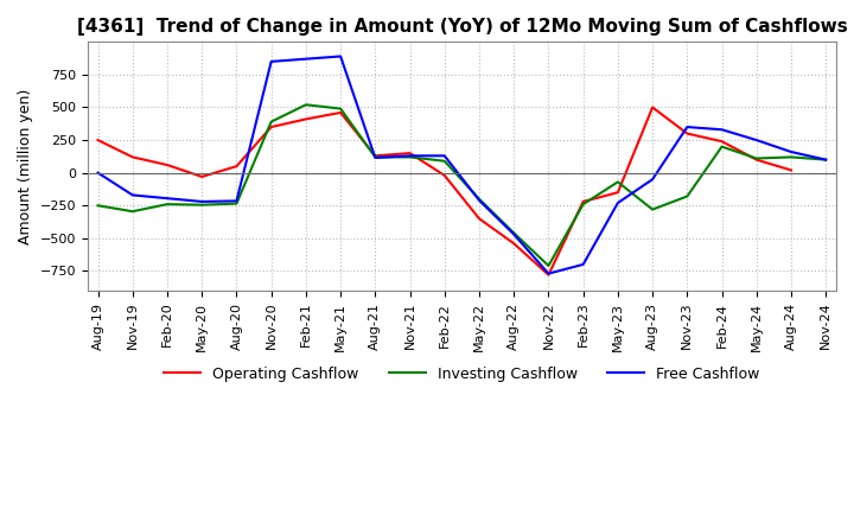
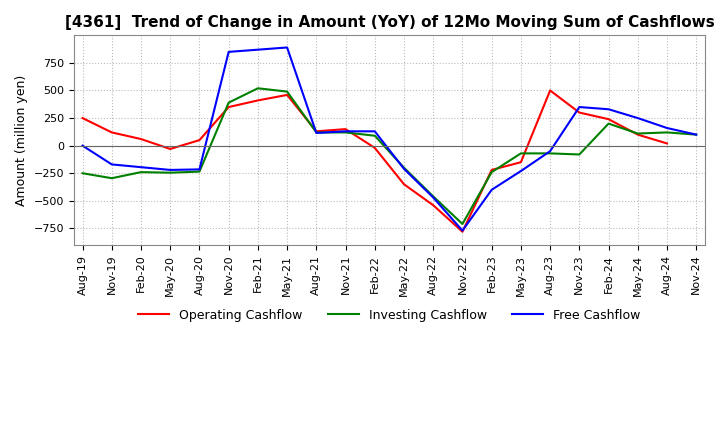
Free Cashflow/Feb-23: -700 -> -400
Investing Cashflow/Aug-23: -280 -> -70
Investing Cashflow/Nov-23: -180 -> -80
